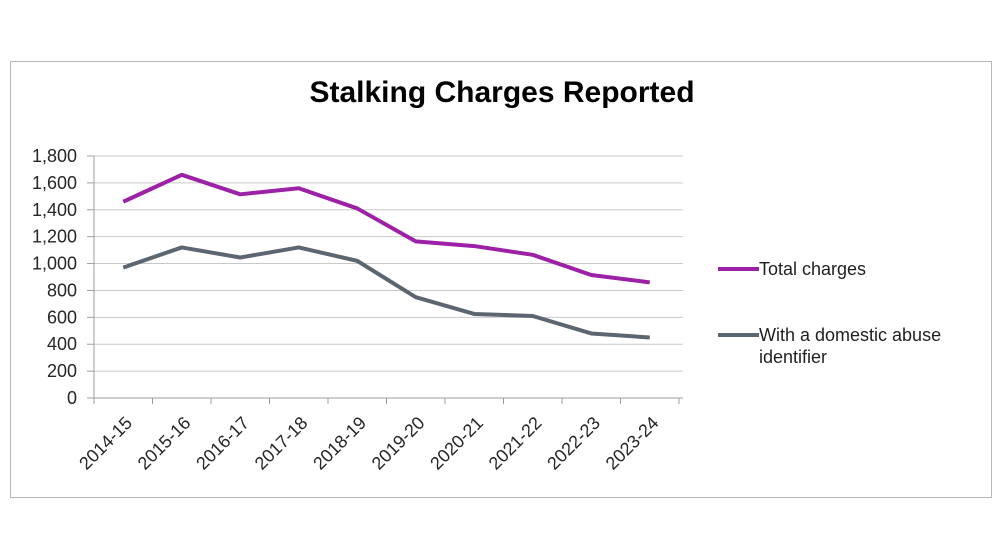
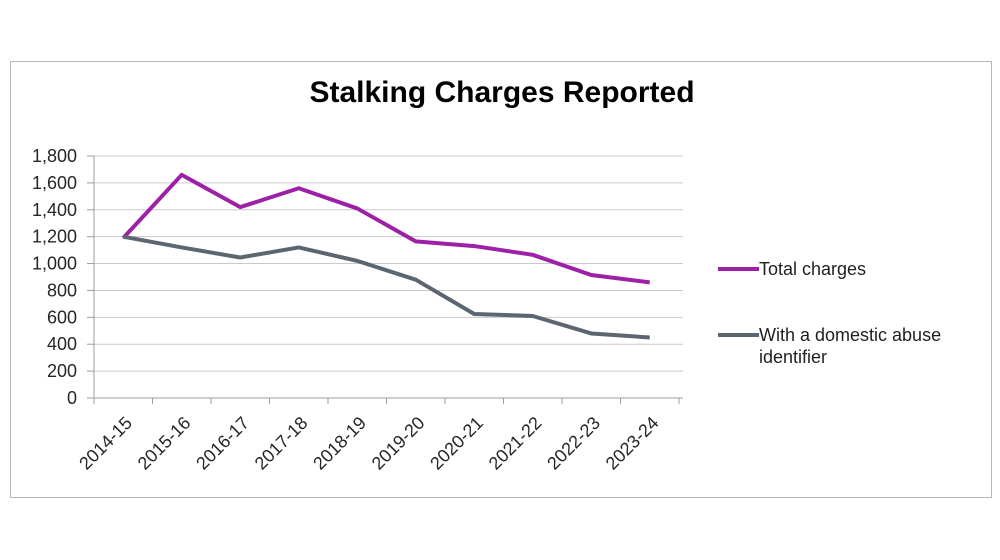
Total charges/2014-15: 1460 -> 1190
With a domestic abuse identifier/2014-15: 970 -> 1200
Total charges/2016-17: 1520 -> 1420
With a domestic abuse identifier/2019-20: 750 -> 880
